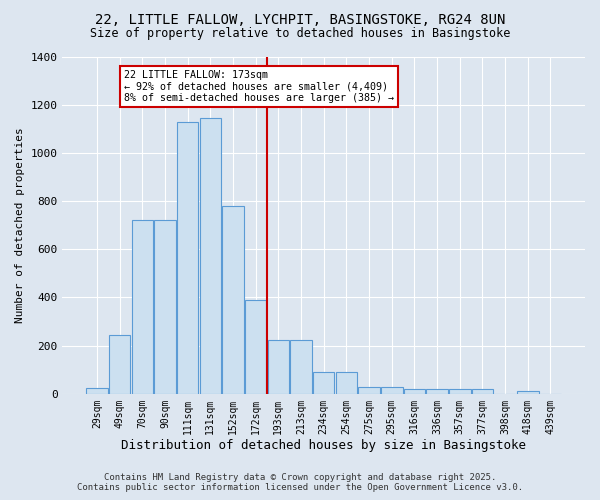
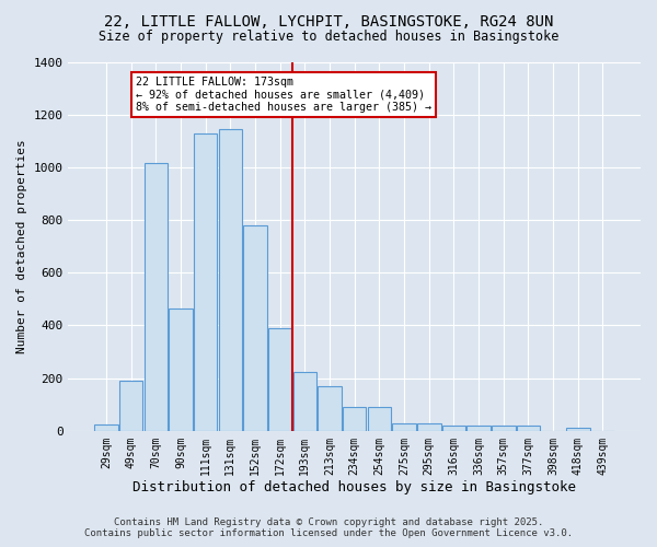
49sqm: 245 -> 190
70sqm: 720 -> 1015
90sqm: 720 -> 465
213sqm: 225 -> 170
